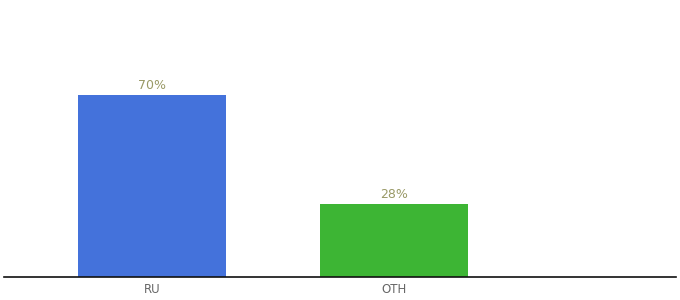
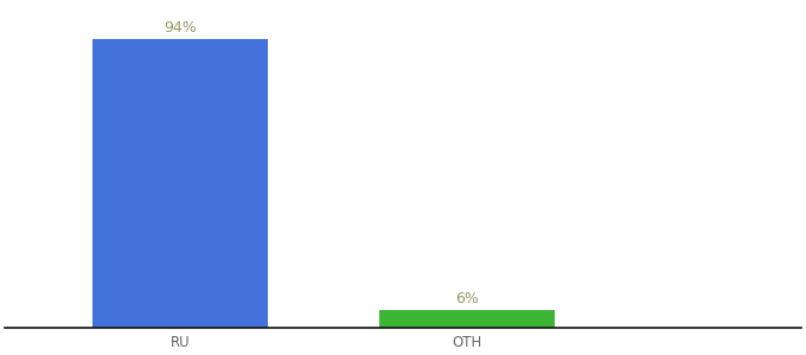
RU: 70% -> 94%
OTH: 28% -> 6%
